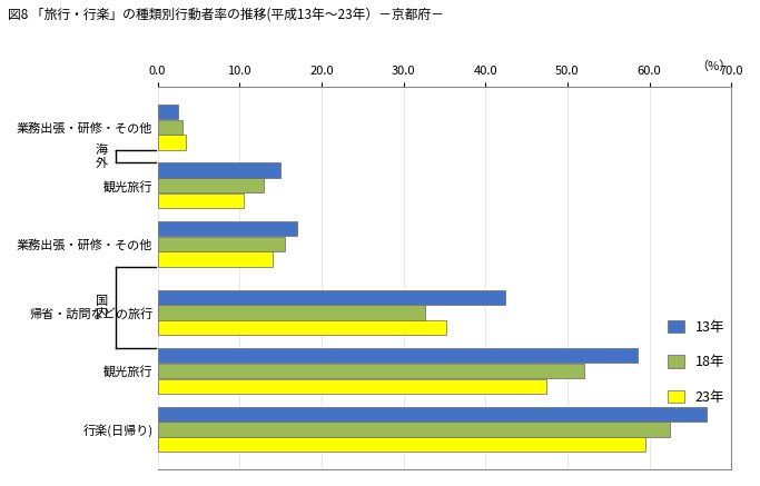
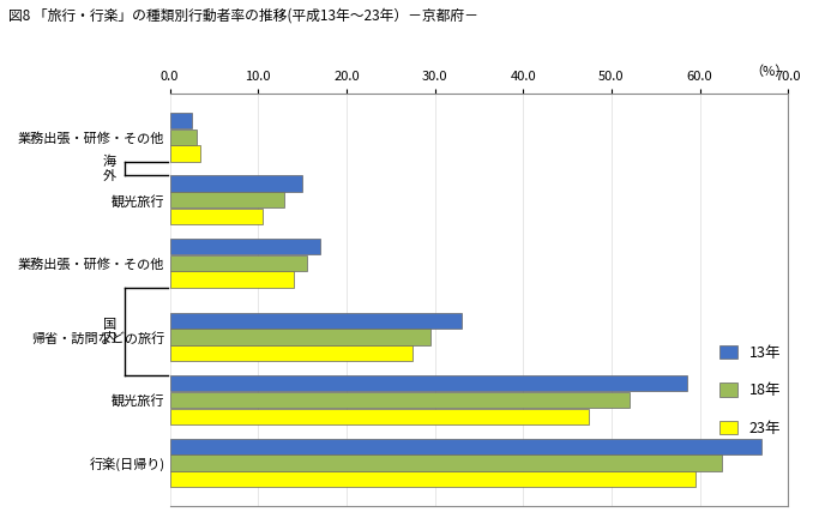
13年/帰省・訪問などの旅行: 42.4 -> 33.0
18年/帰省・訪問などの旅行: 32.6 -> 29.5
23年/帰省・訪問などの旅行: 35.2 -> 27.5
